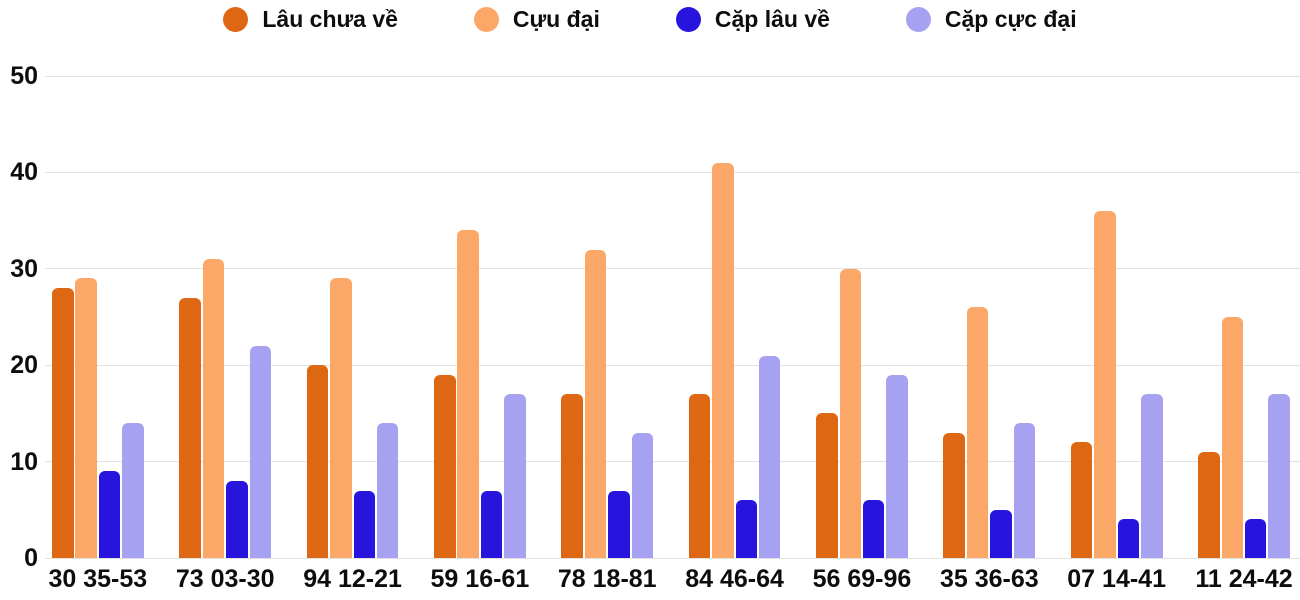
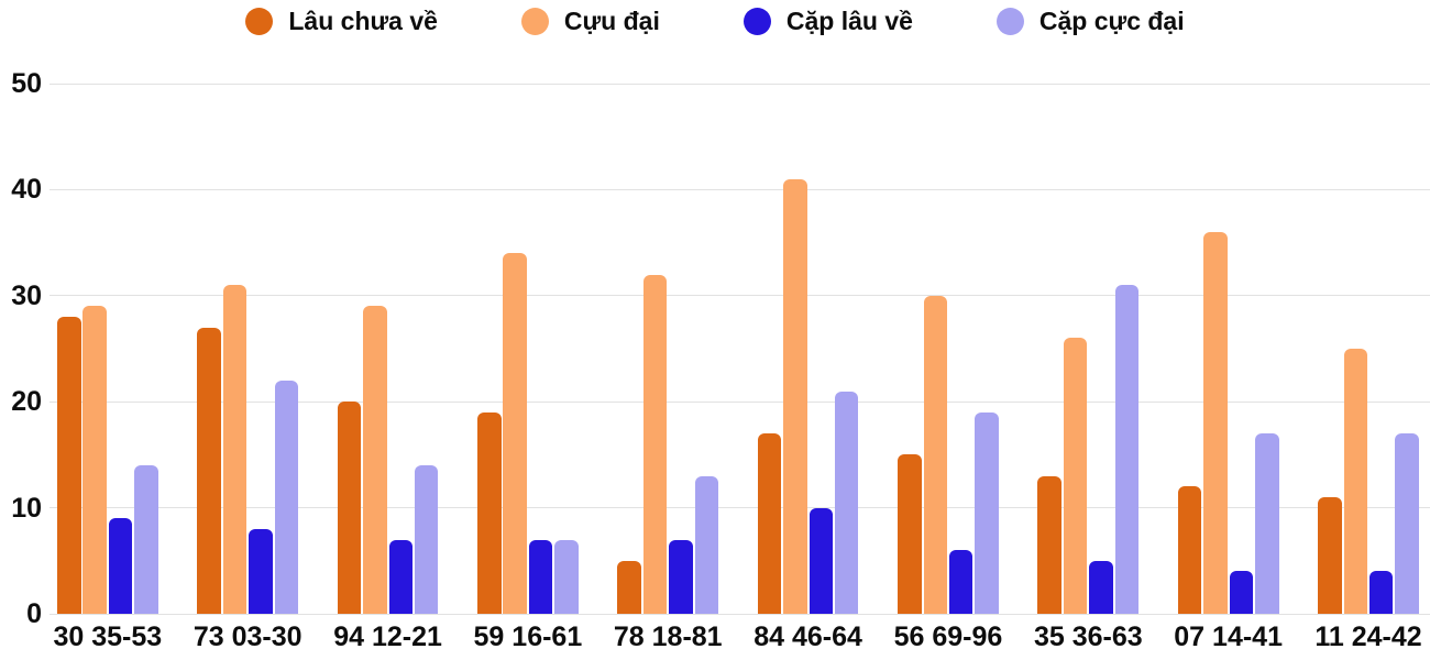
Cặp cực đại/59 16-61: 17 -> 7
Lâu chưa về/78 18-81: 17 -> 5
Cặp lâu về/84 46-64: 6 -> 10
Cặp cực đại/35 36-63: 14 -> 31
